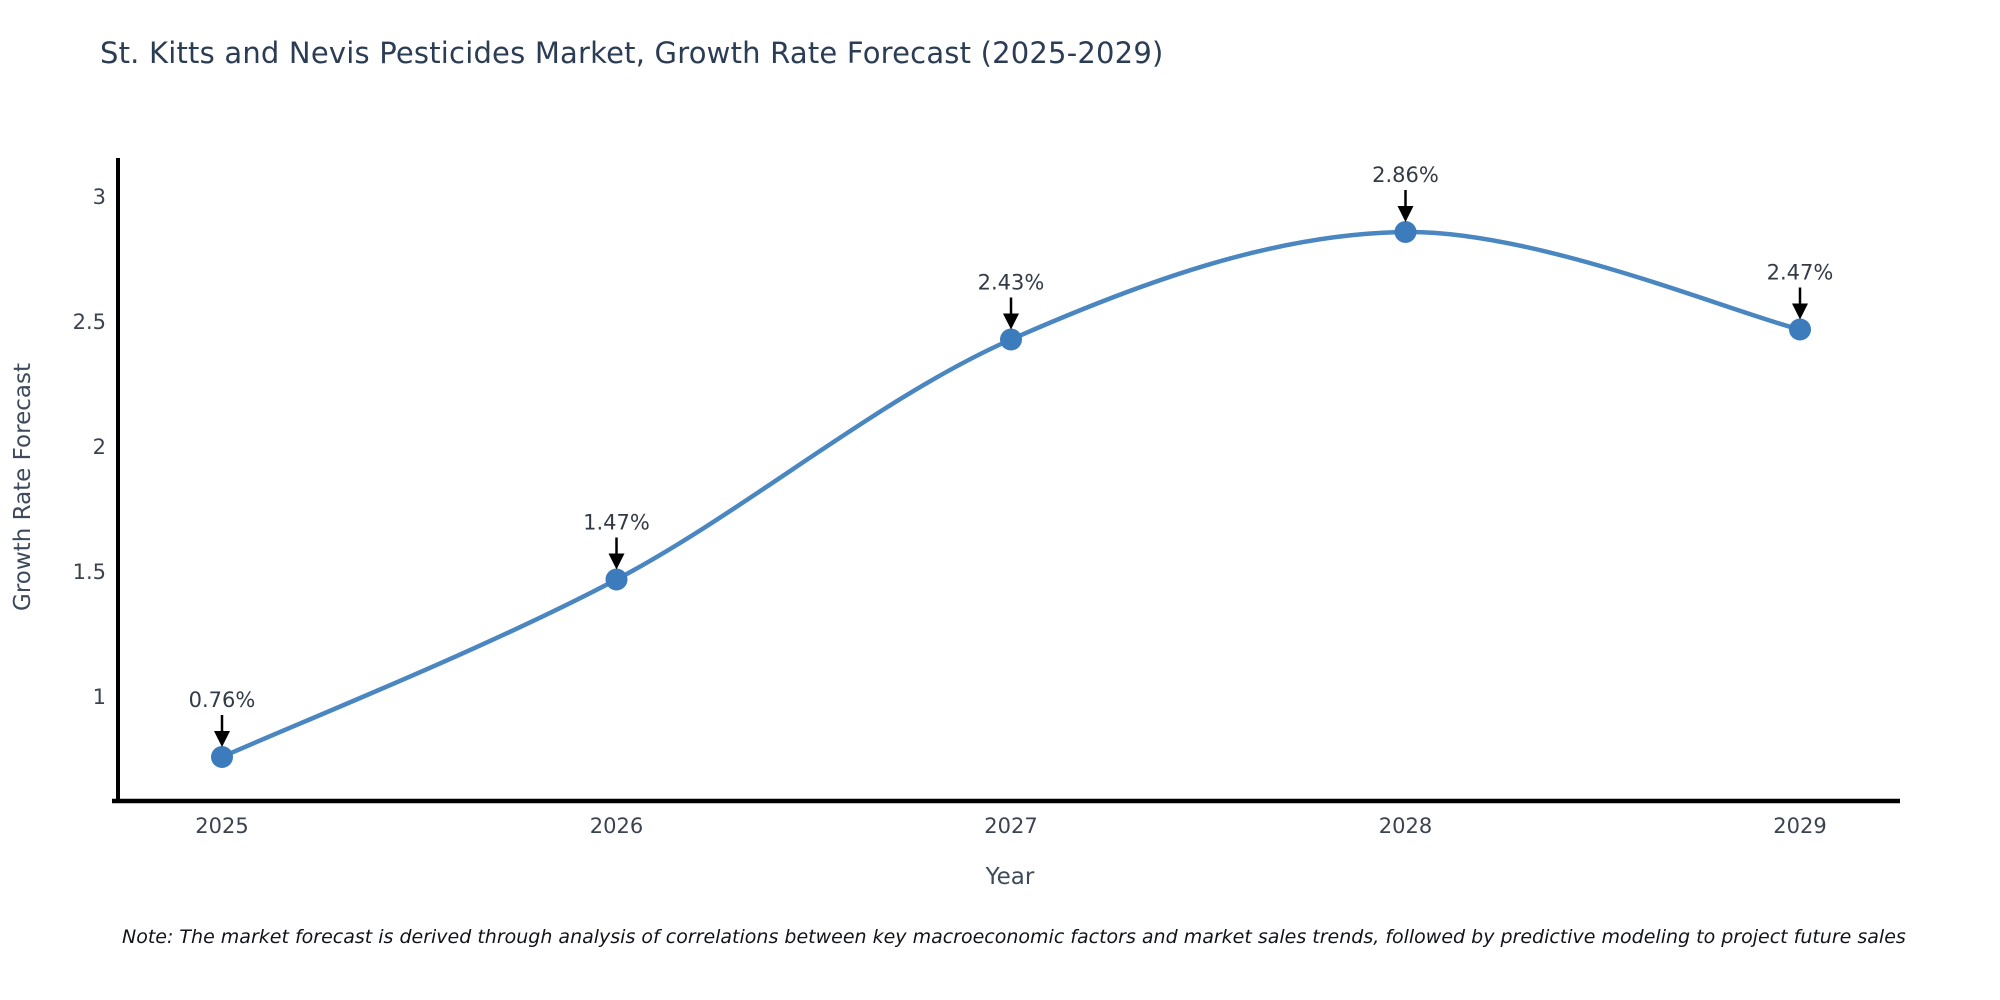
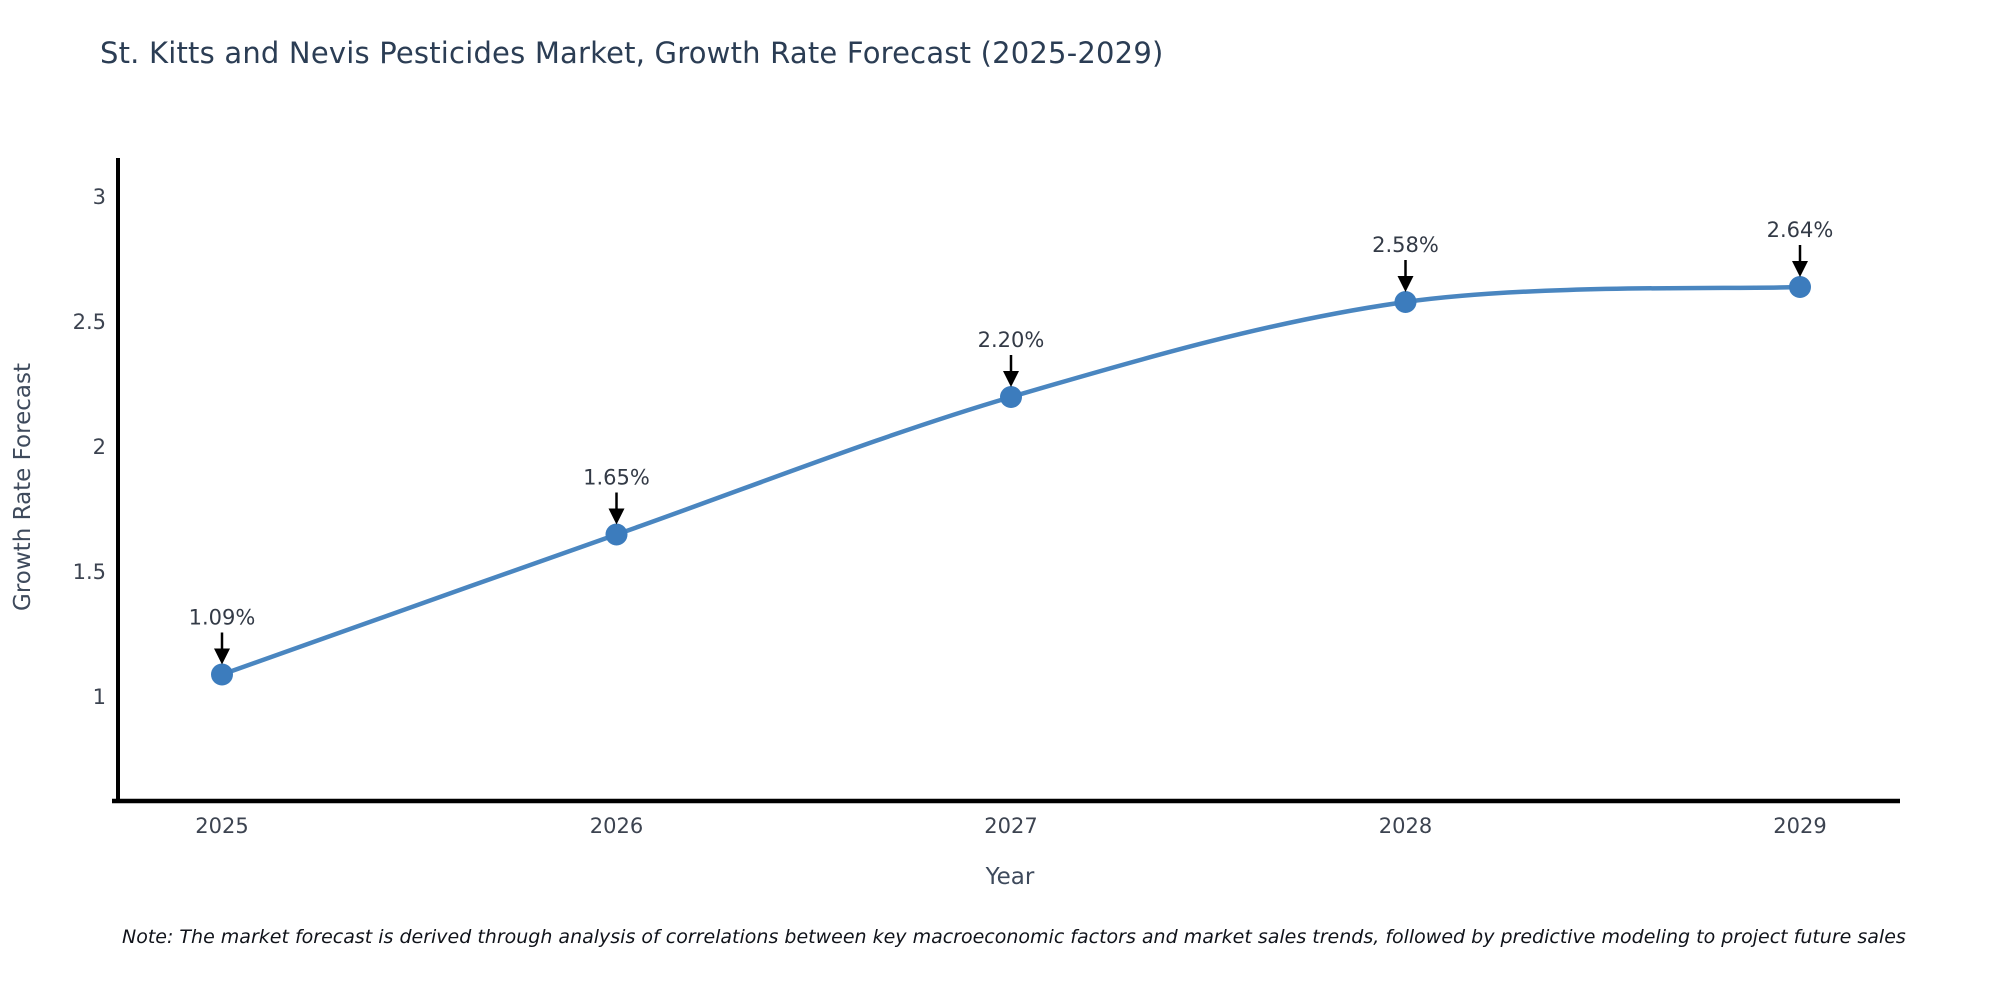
2025: 0.76% -> 1.09%
2026: 1.47% -> 1.65%
2027: 2.43% -> 2.20%
2028: 2.86% -> 2.58%
2029: 2.47% -> 2.64%
